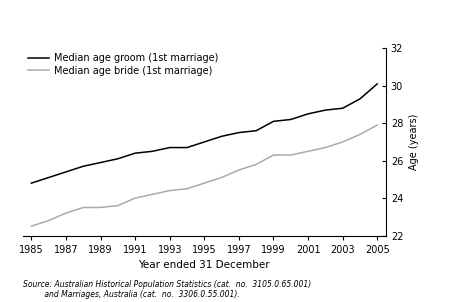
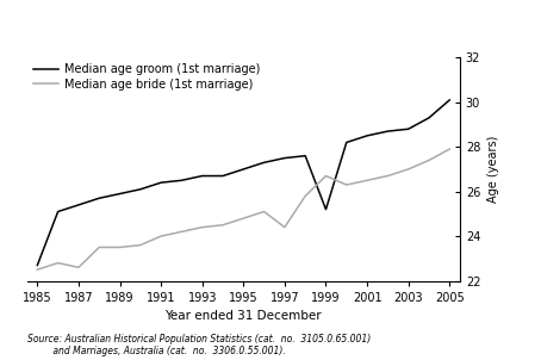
Median age groom (1st marriage)/1985: 24.8 -> 22.7
Median age bride (1st marriage)/1987: 23.2 -> 22.6
Median age bride (1st marriage)/1997: 25.5 -> 24.4
Median age groom (1st marriage)/1999: 28.1 -> 25.2
Median age bride (1st marriage)/1999: 26.3 -> 26.7
